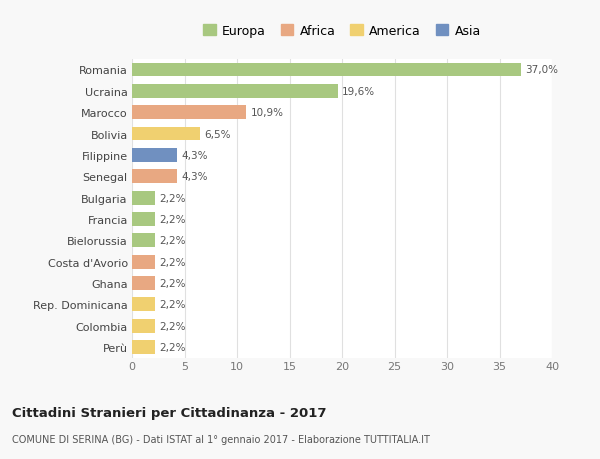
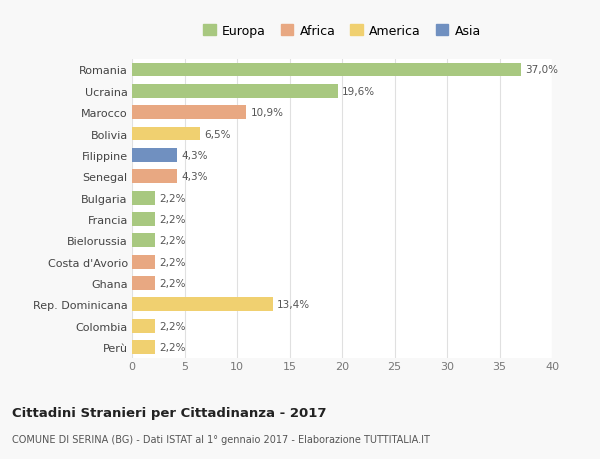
Rep. Dominicana: 2,2% -> 13,4%
